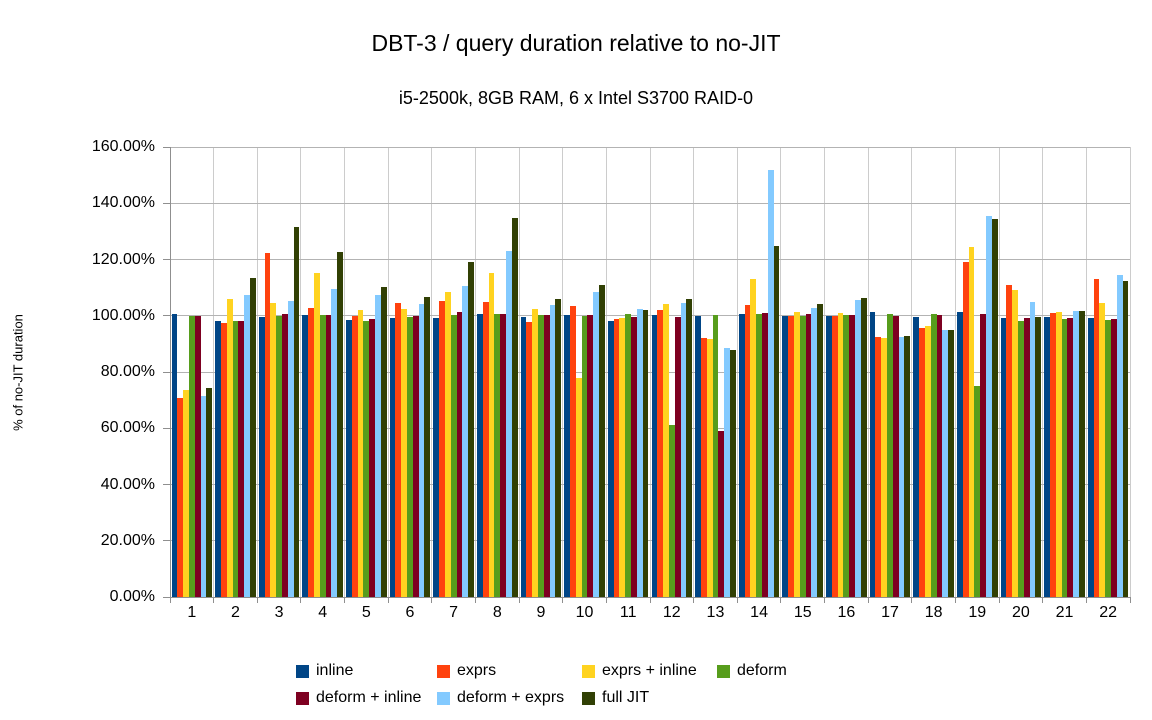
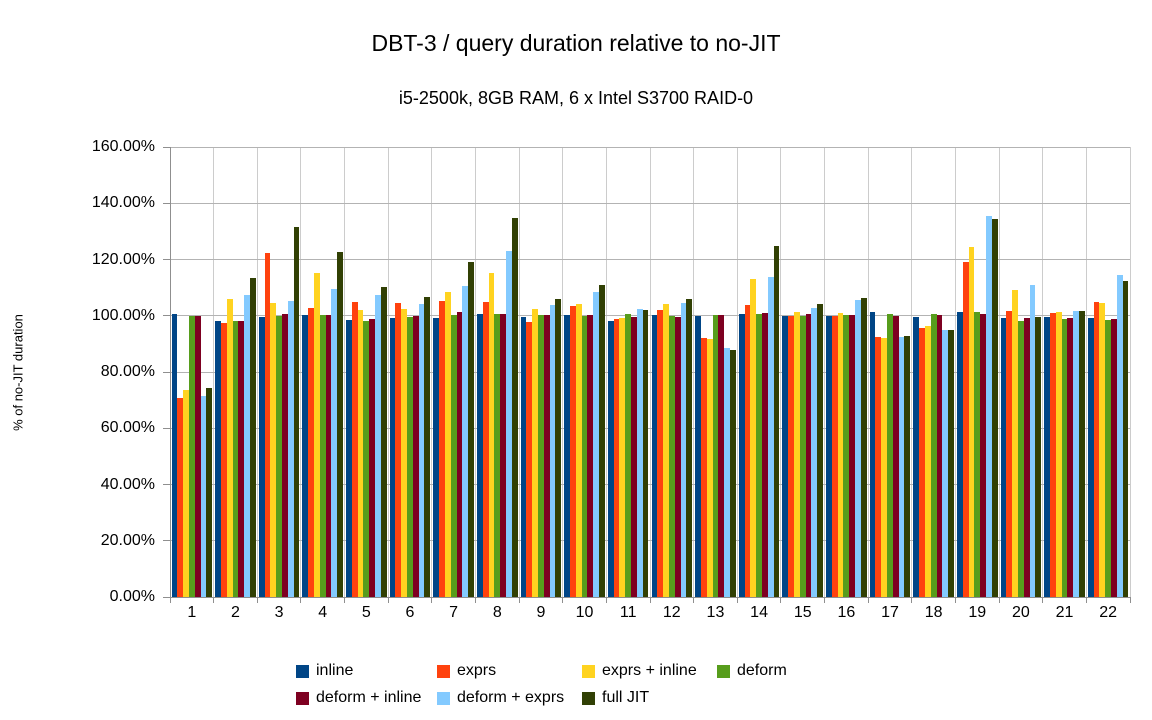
exprs/5: 100% -> 105%
exprs + inline/10: 78% -> 104%
deform/12: 61% -> 100%
deform + inline/13: 59% -> 100%
deform + exprs/14: 152% -> 114%
deform/19: 75% -> 101%
exprs/20: 111% -> 102%
deform + exprs/20: 105% -> 111%
exprs/22: 113% -> 105%
